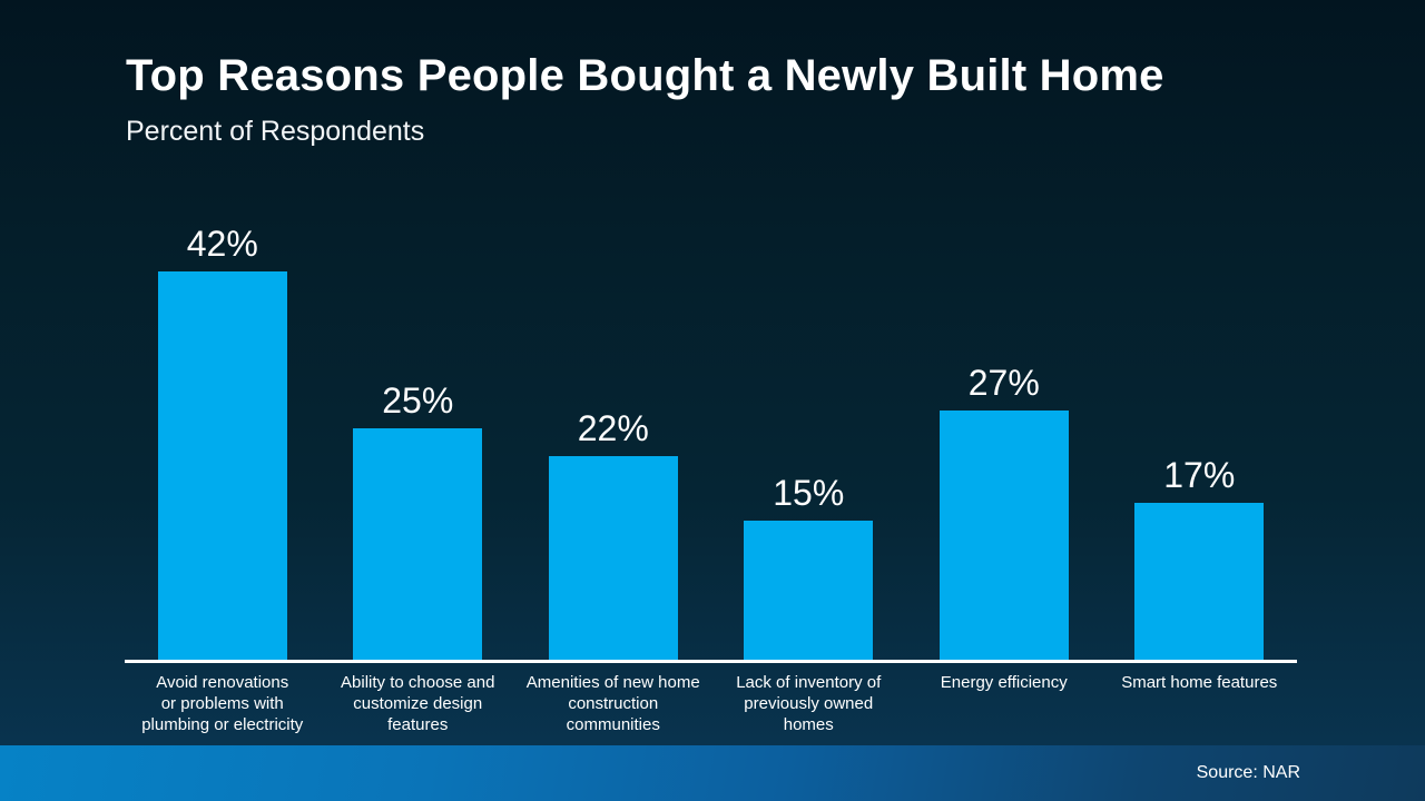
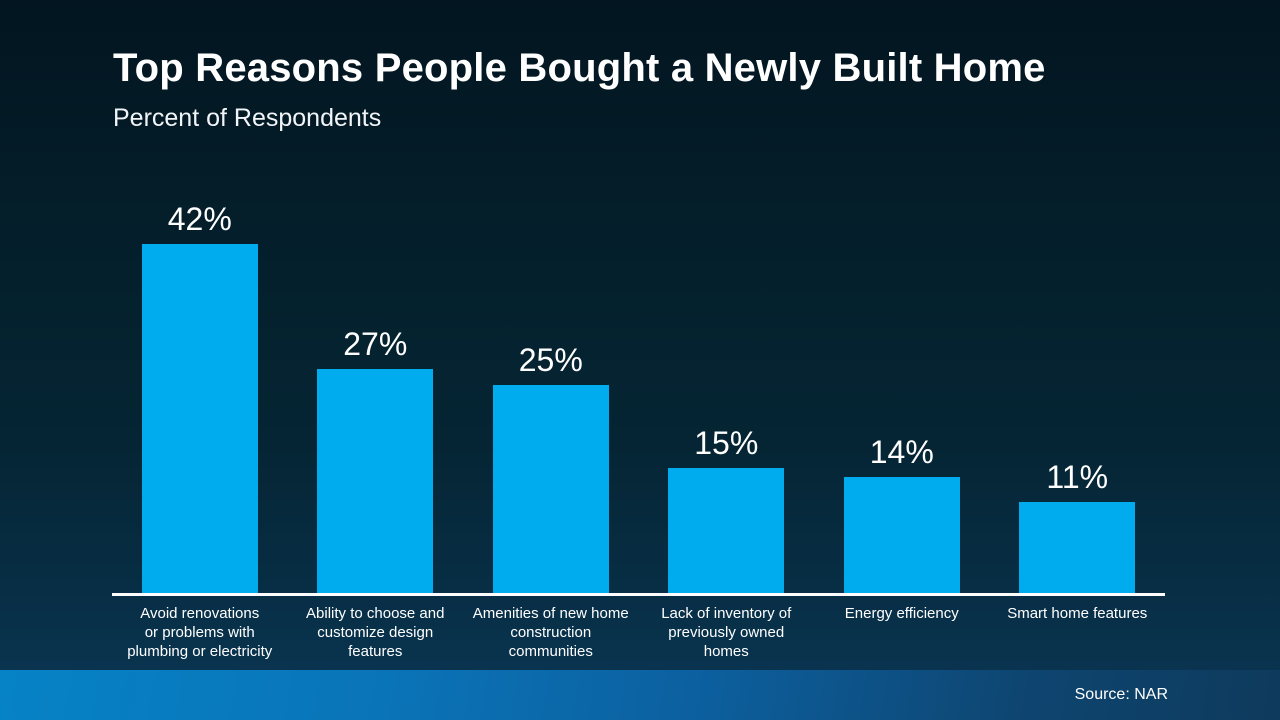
Ability to choose and customize design features: 25% -> 27%
Amenities of new home construction communities: 22% -> 25%
Energy efficiency: 27% -> 14%
Smart home features: 17% -> 11%
